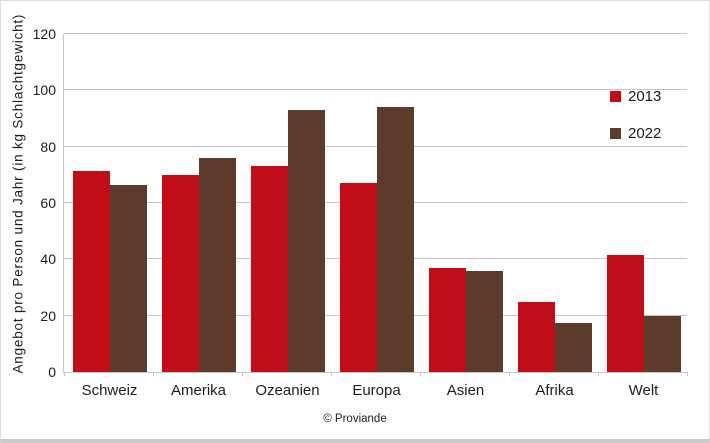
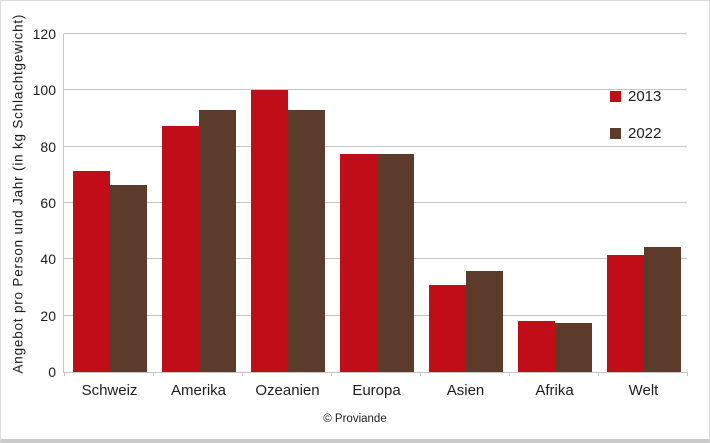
2013/Amerika: 70 -> 88
2022/Amerika: 76 -> 93
2013/Ozeanien: 73 -> 100
2013/Europa: 67 -> 78
2022/Europa: 94 -> 78
2013/Asien: 37 -> 31
2013/Afrika: 25 -> 18
2022/Welt: 20 -> 44
